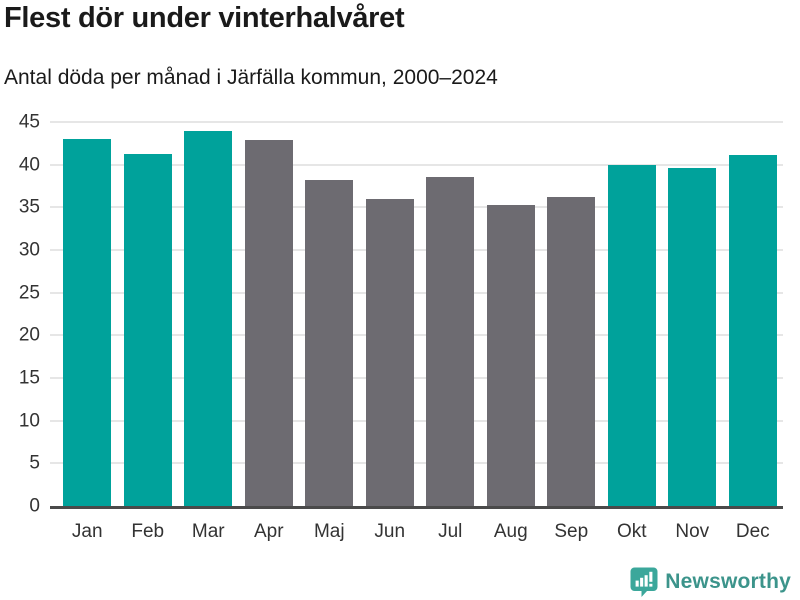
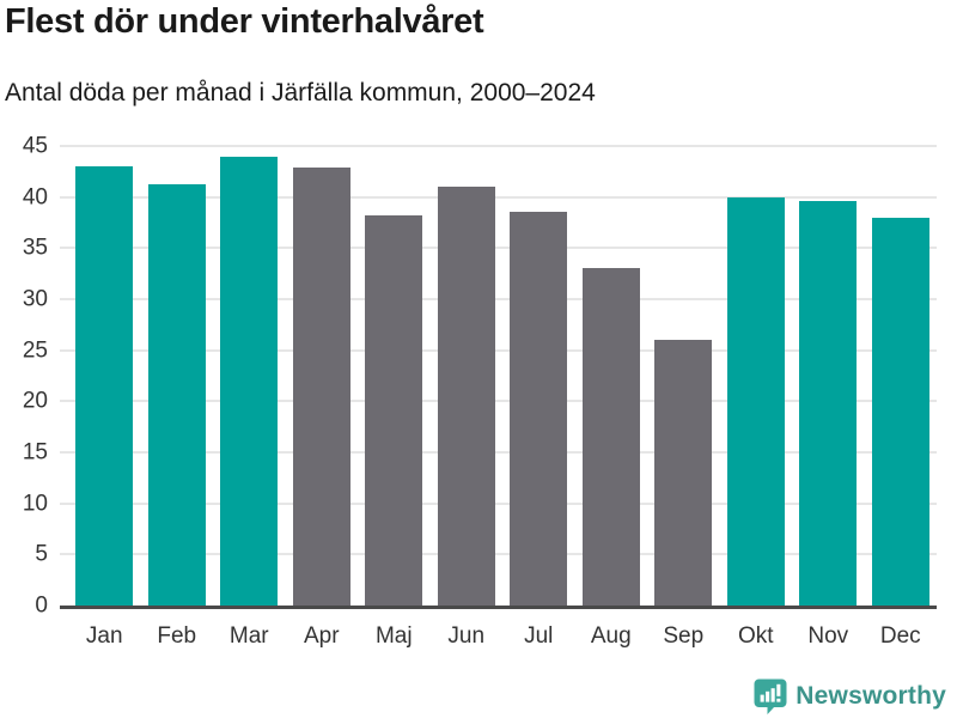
Jun: 36 -> 41
Aug: 35 -> 33
Sep: 36 -> 26
Dec: 41 -> 38
